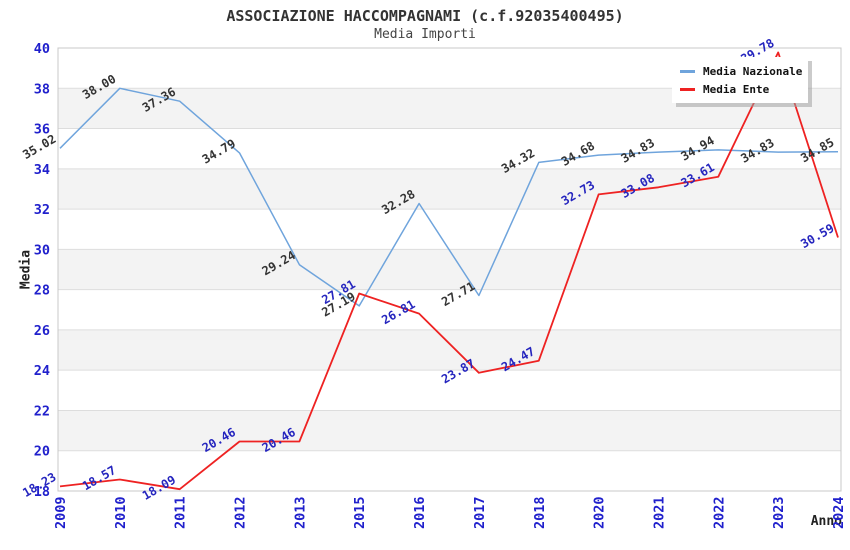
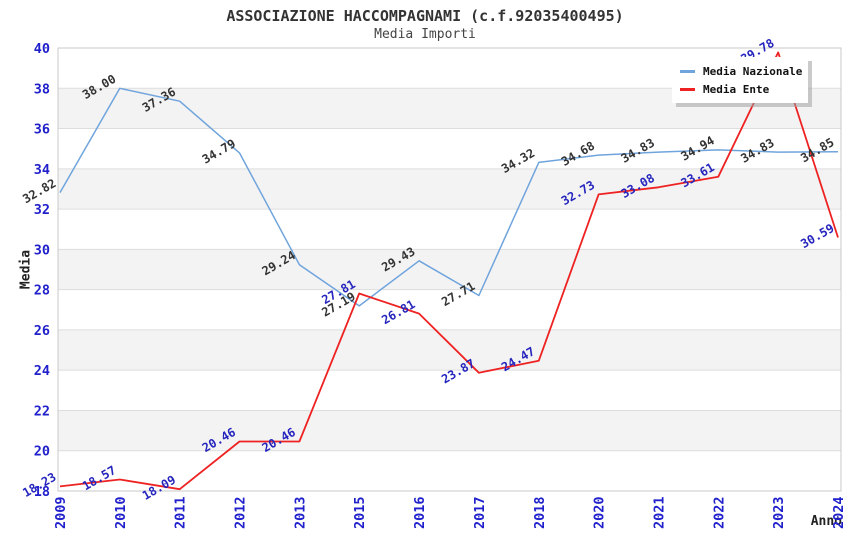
Media Nazionale/2009: 35.02 -> 32.82
Media Nazionale/2016: 32.28 -> 29.43
